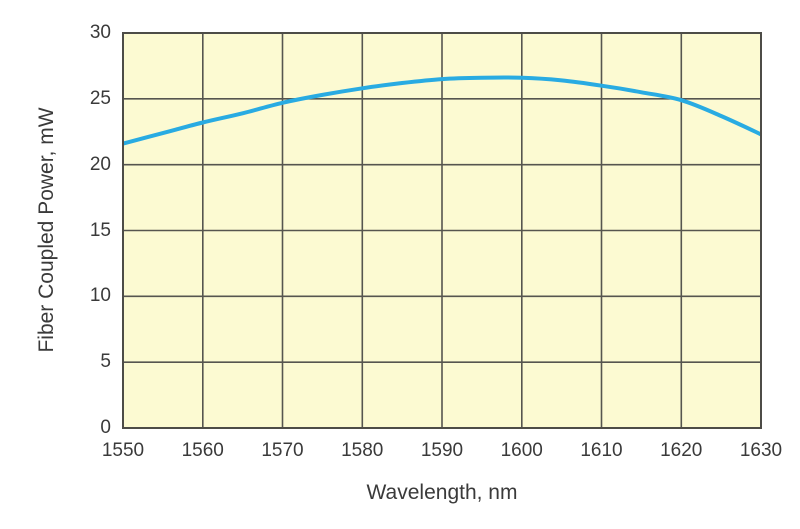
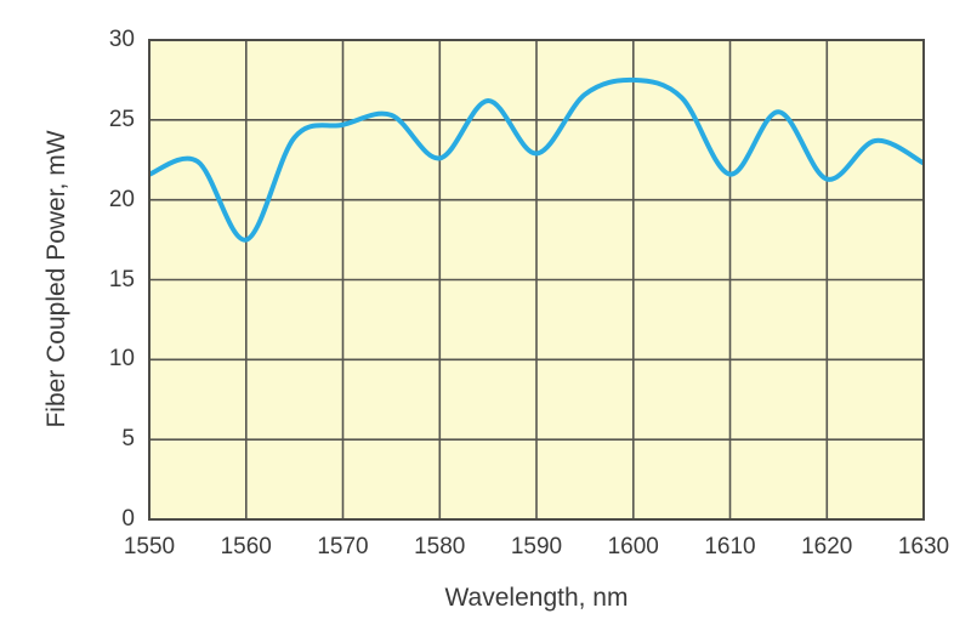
1560: 23.2 -> 17.5
1580: 25.8 -> 22.6
1590: 26.5 -> 22.9
1600: 26.6 -> 27.5
1610: 26.0 -> 21.6
1620: 24.9 -> 21.3
